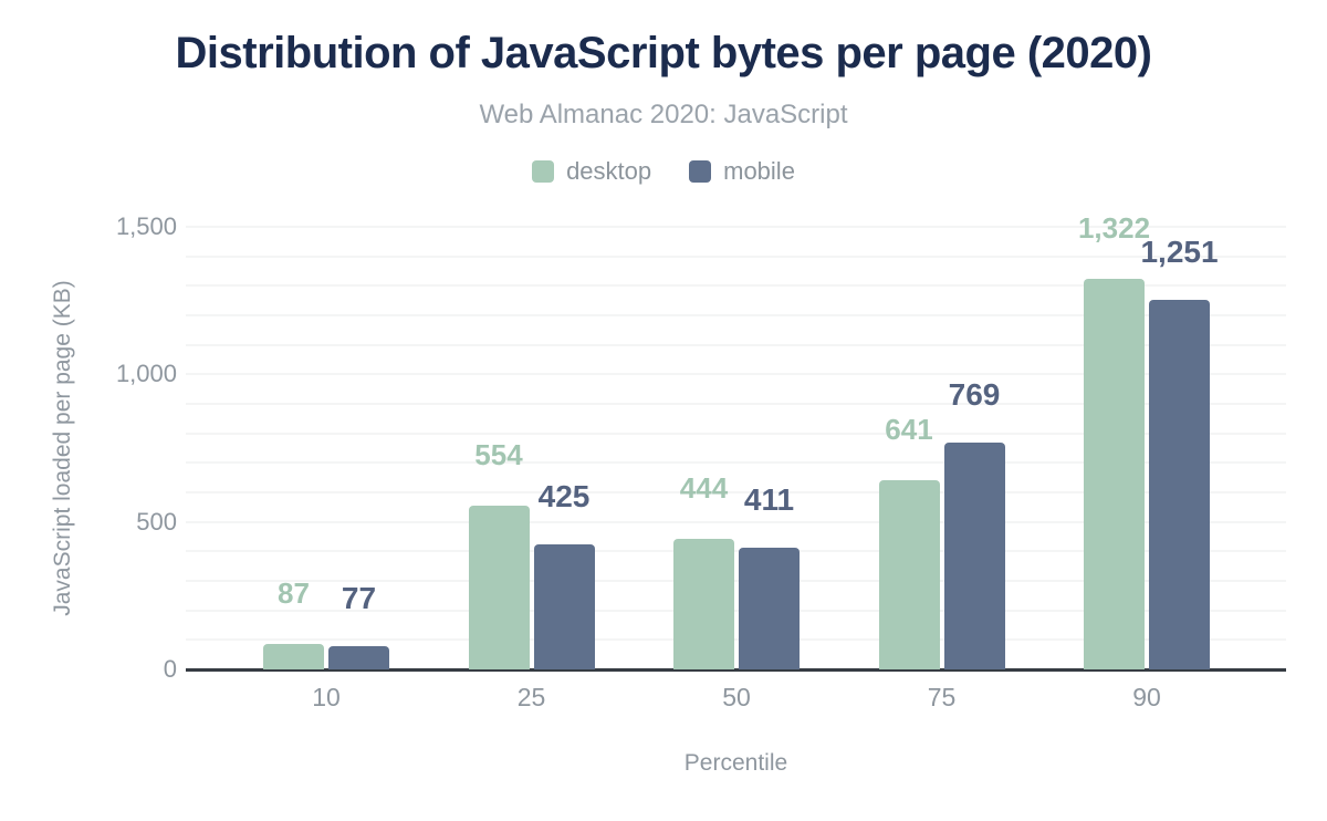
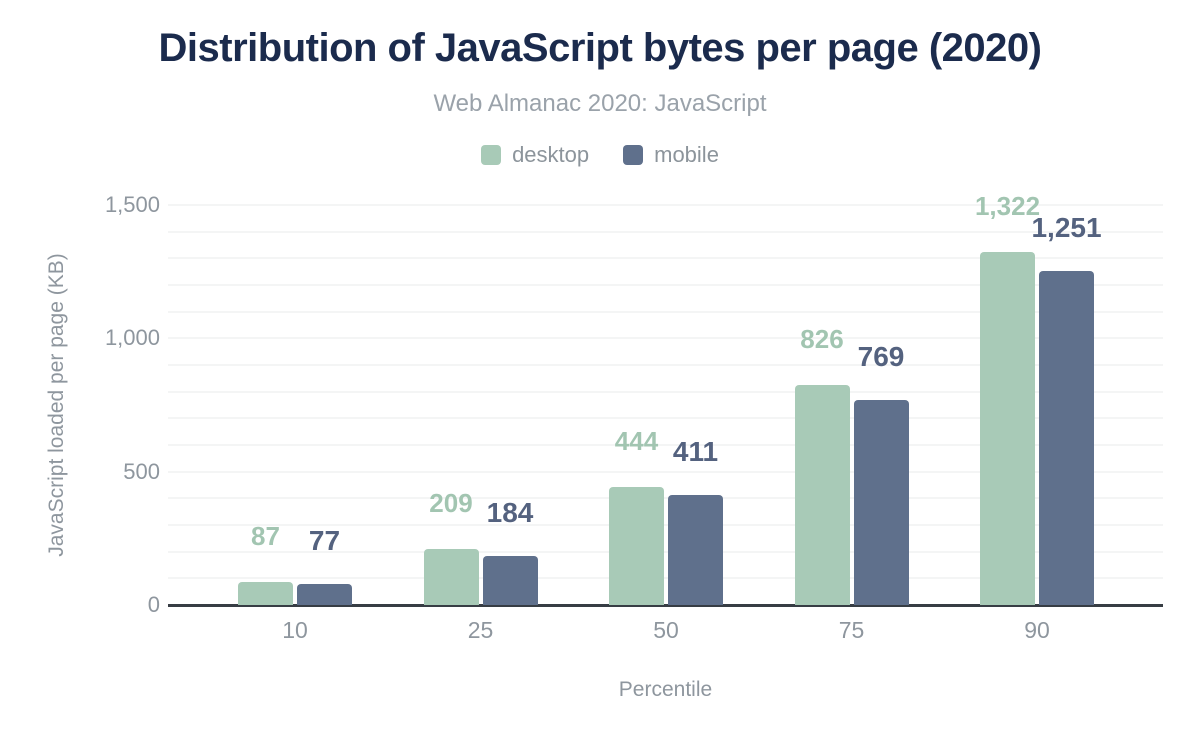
desktop/25: 554 -> 209
mobile/25: 425 -> 184
desktop/75: 641 -> 826
